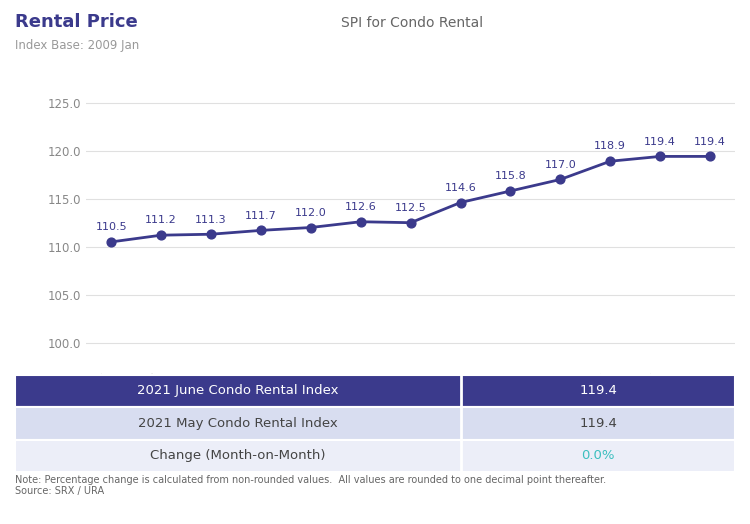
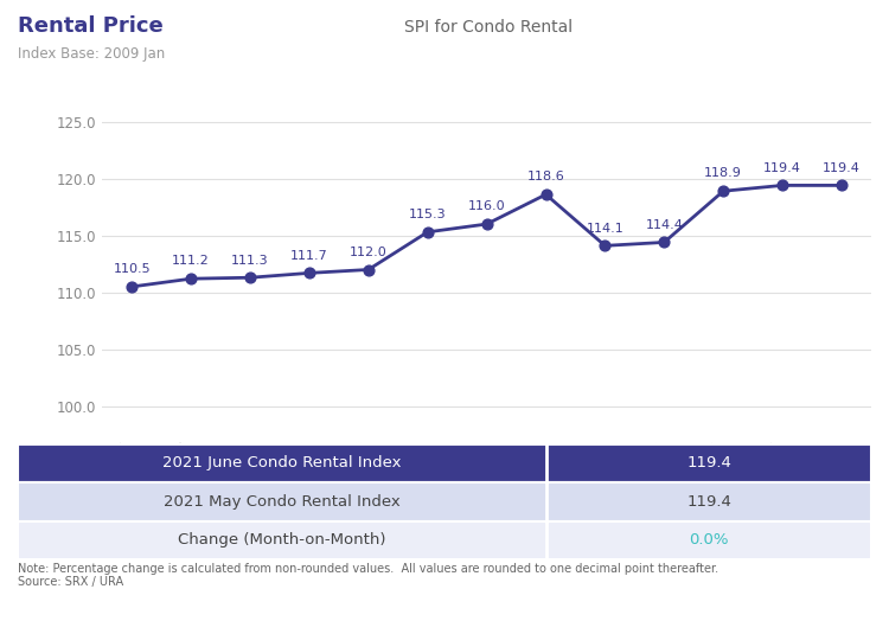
2020/11: 112.6 -> 115.3
2020/12: 112.5 -> 116.0
2021/1: 114.6 -> 118.6
2021/2: 115.8 -> 114.1
2021/3: 117.0 -> 114.4
